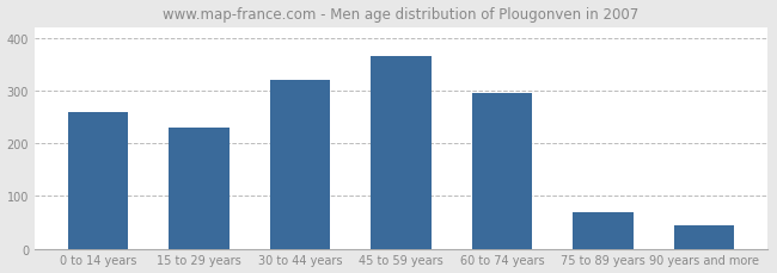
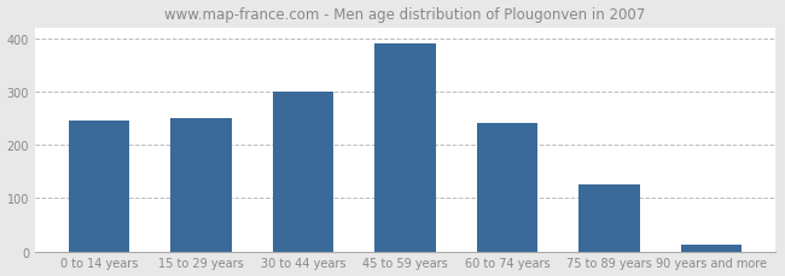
0 to 14 years: 260 -> 245
15 to 29 years: 230 -> 250
30 to 44 years: 320 -> 300
45 to 59 years: 365 -> 390
60 to 74 years: 295 -> 240
75 to 89 years: 70 -> 125
90 years and more: 45 -> 12
